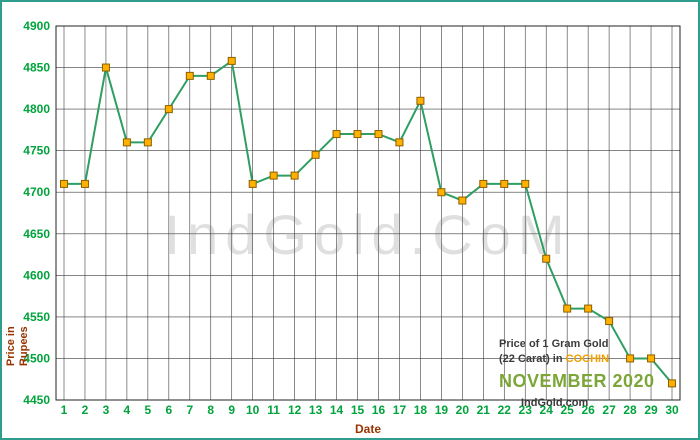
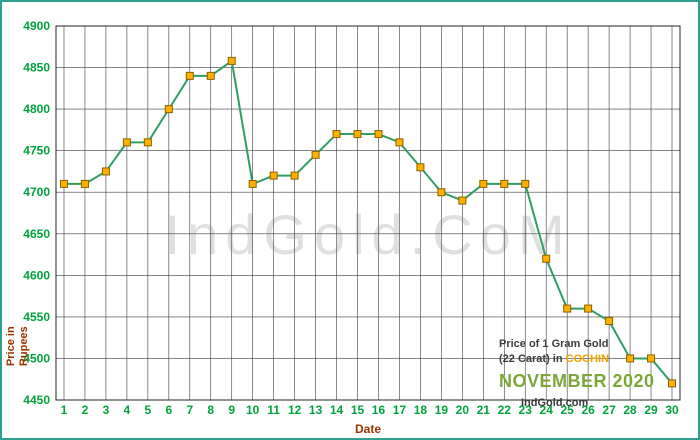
3: 4850 -> 4720
18: 4810 -> 4730
